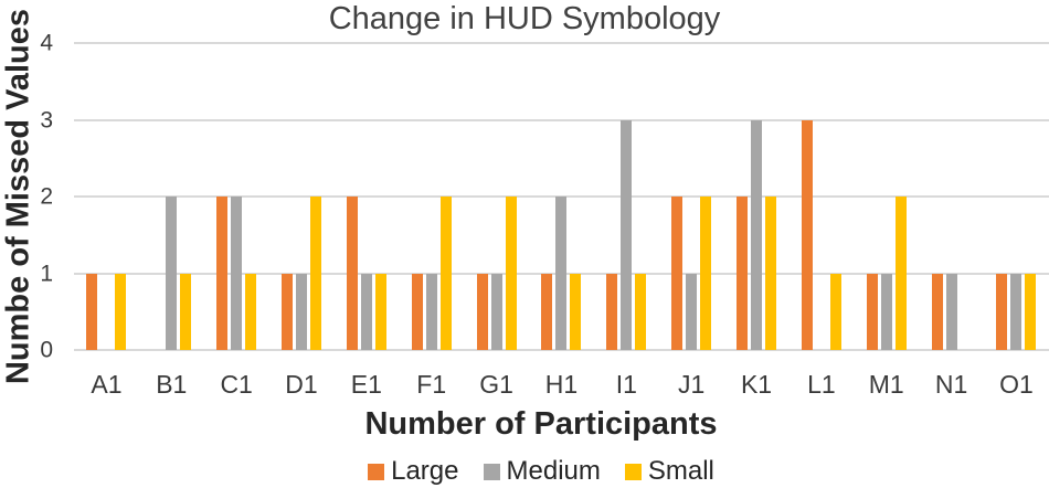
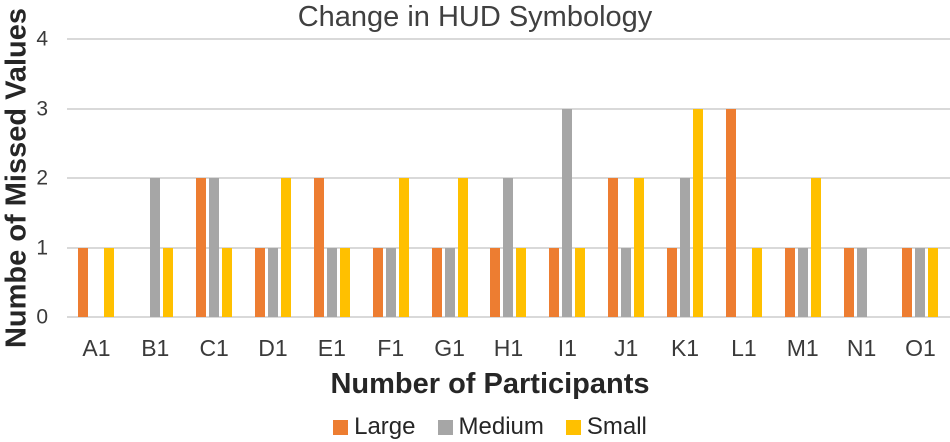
Large/K1: 2 -> 1
Medium/K1: 3 -> 2
Small/K1: 2 -> 3
